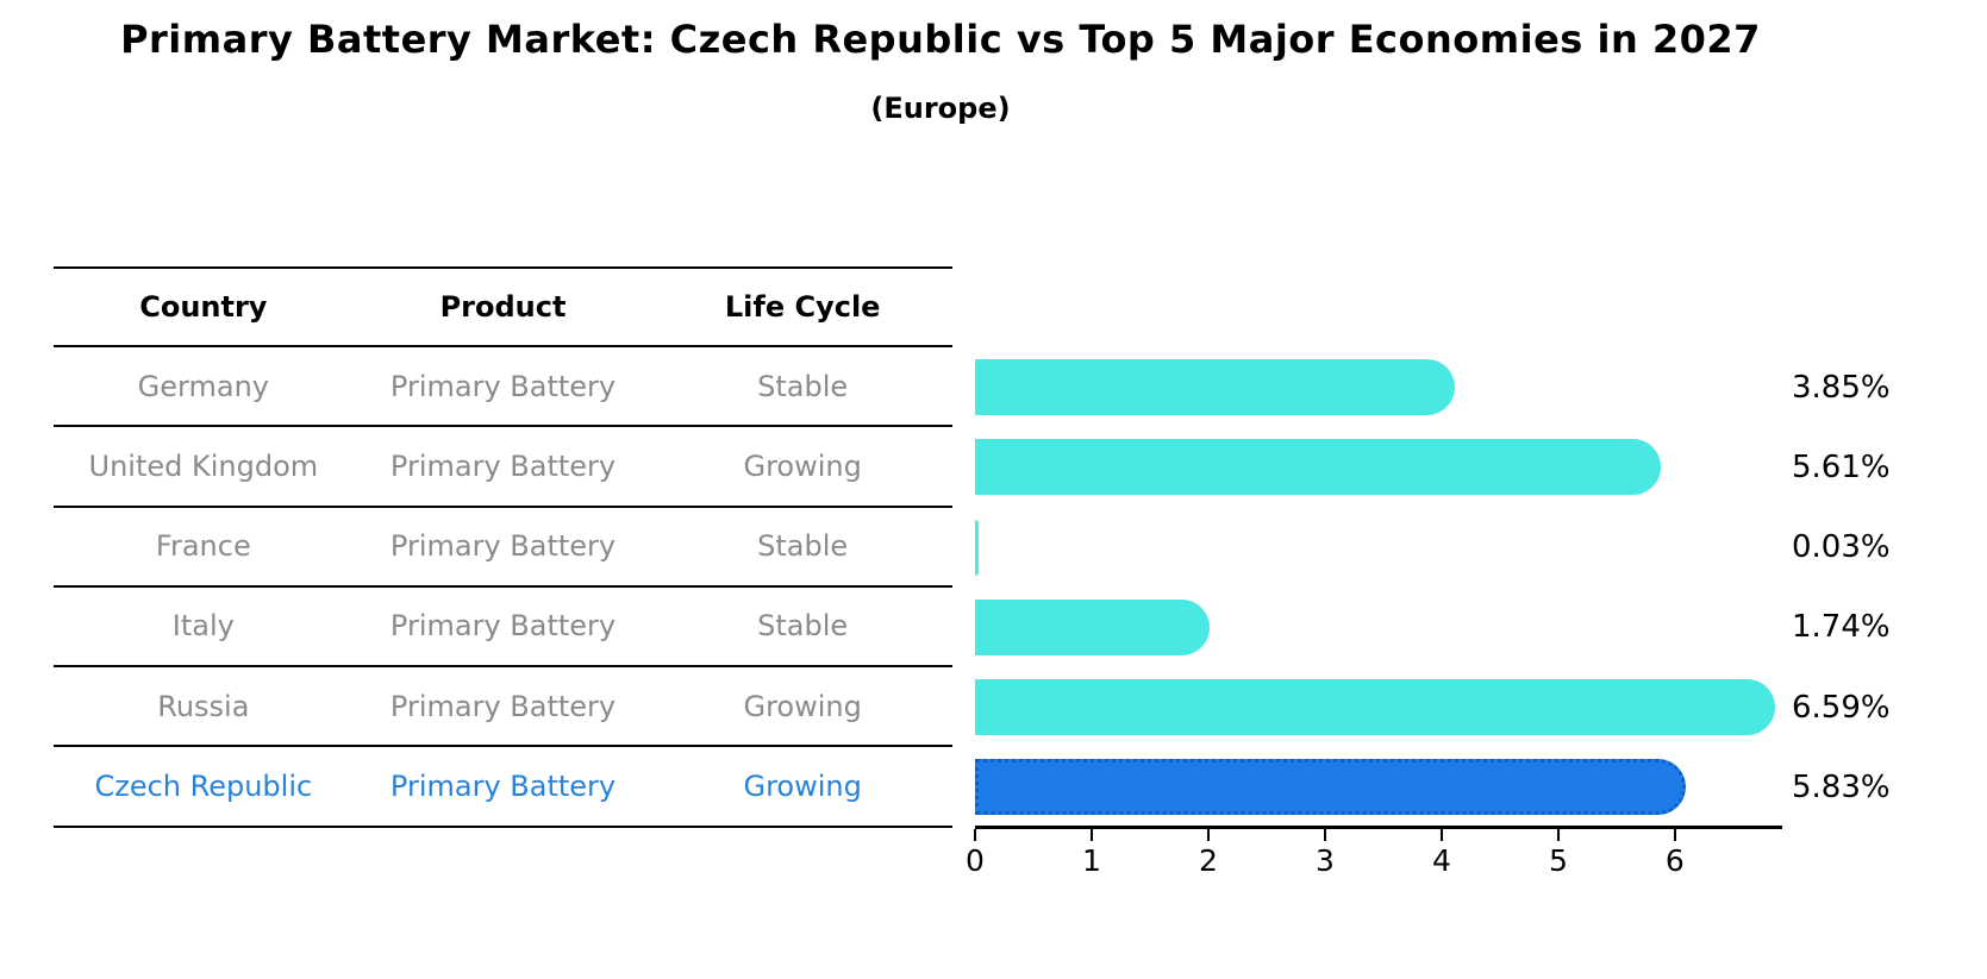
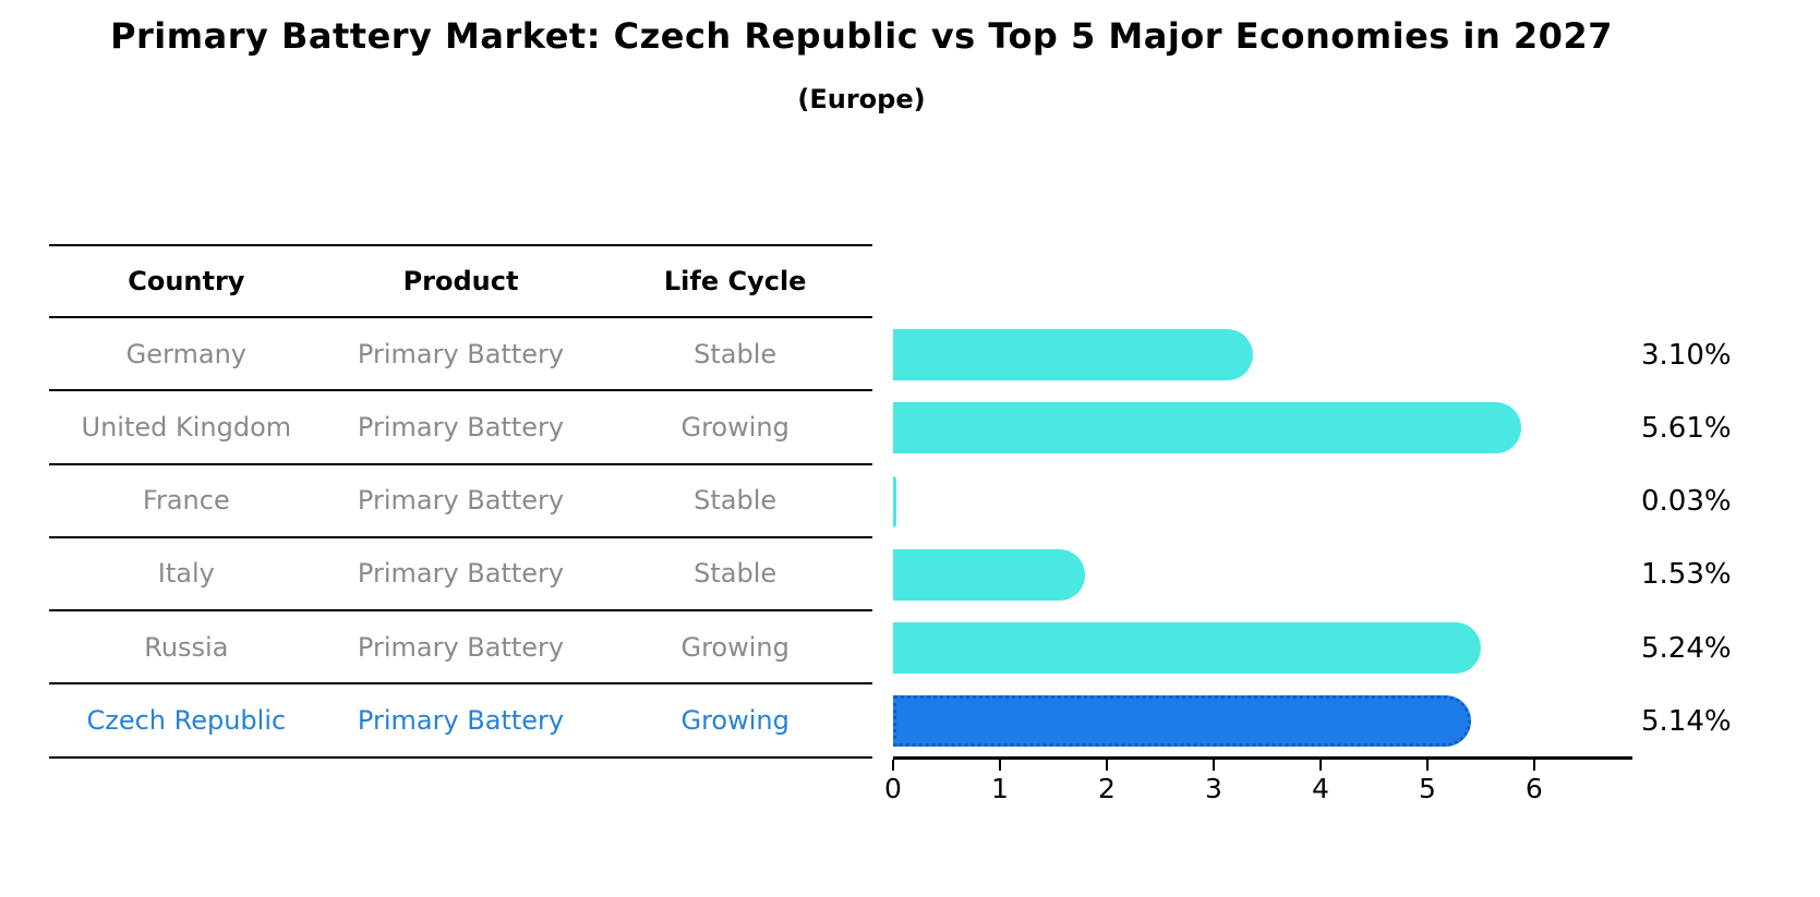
Germany: 3.85% -> 3.10%
Italy: 1.74% -> 1.53%
Russia: 6.59% -> 5.24%
Czech Republic: 5.83% -> 5.14%
